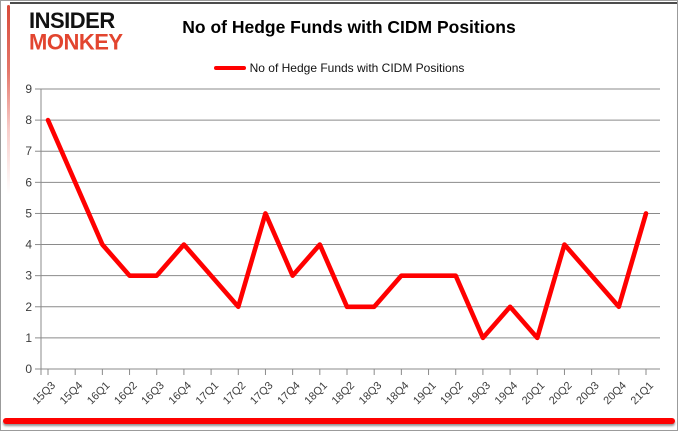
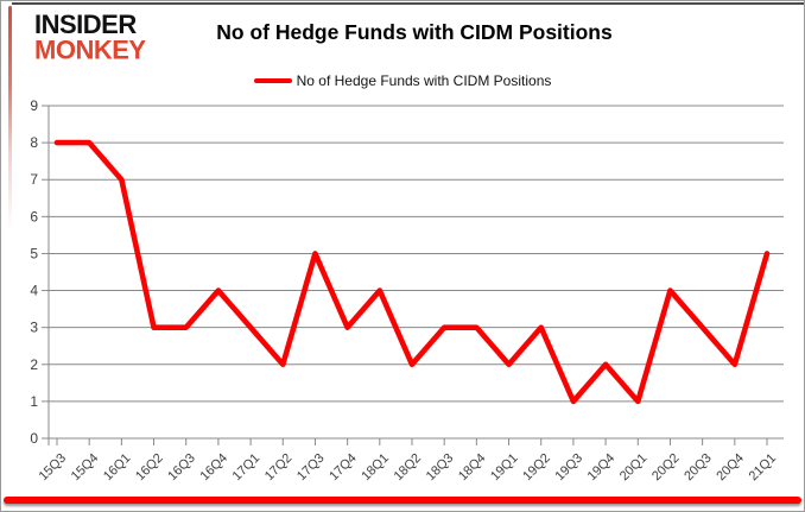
15Q4: 6 -> 8
16Q1: 4 -> 7
18Q3: 2 -> 3
19Q1: 3 -> 2
